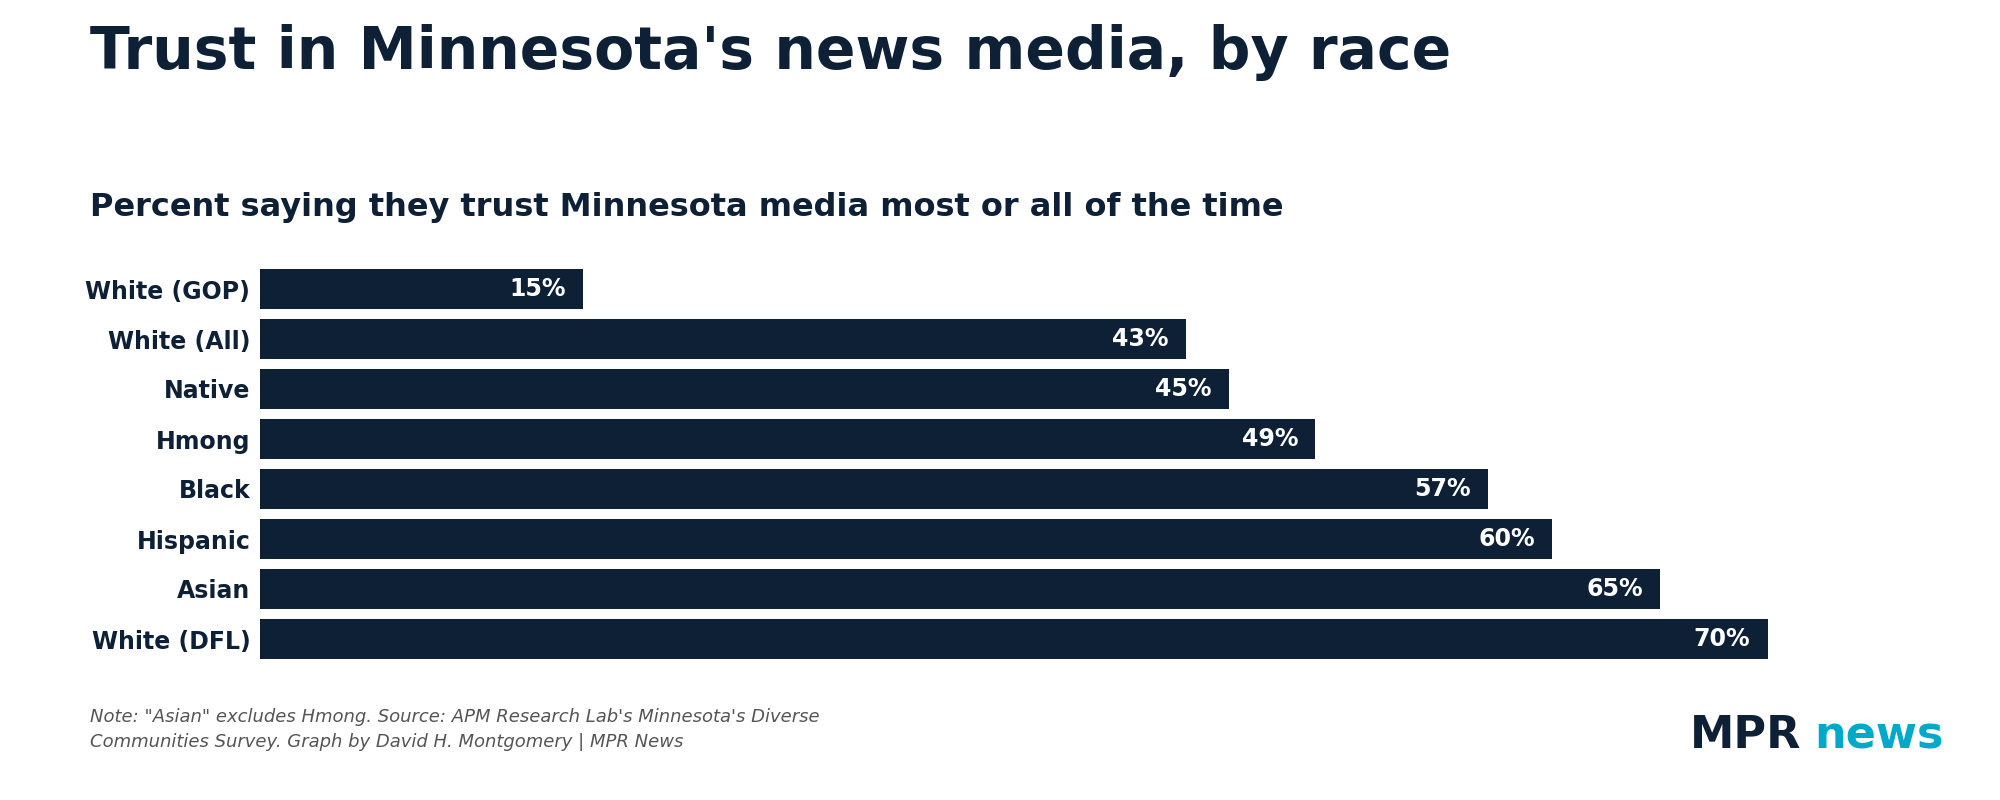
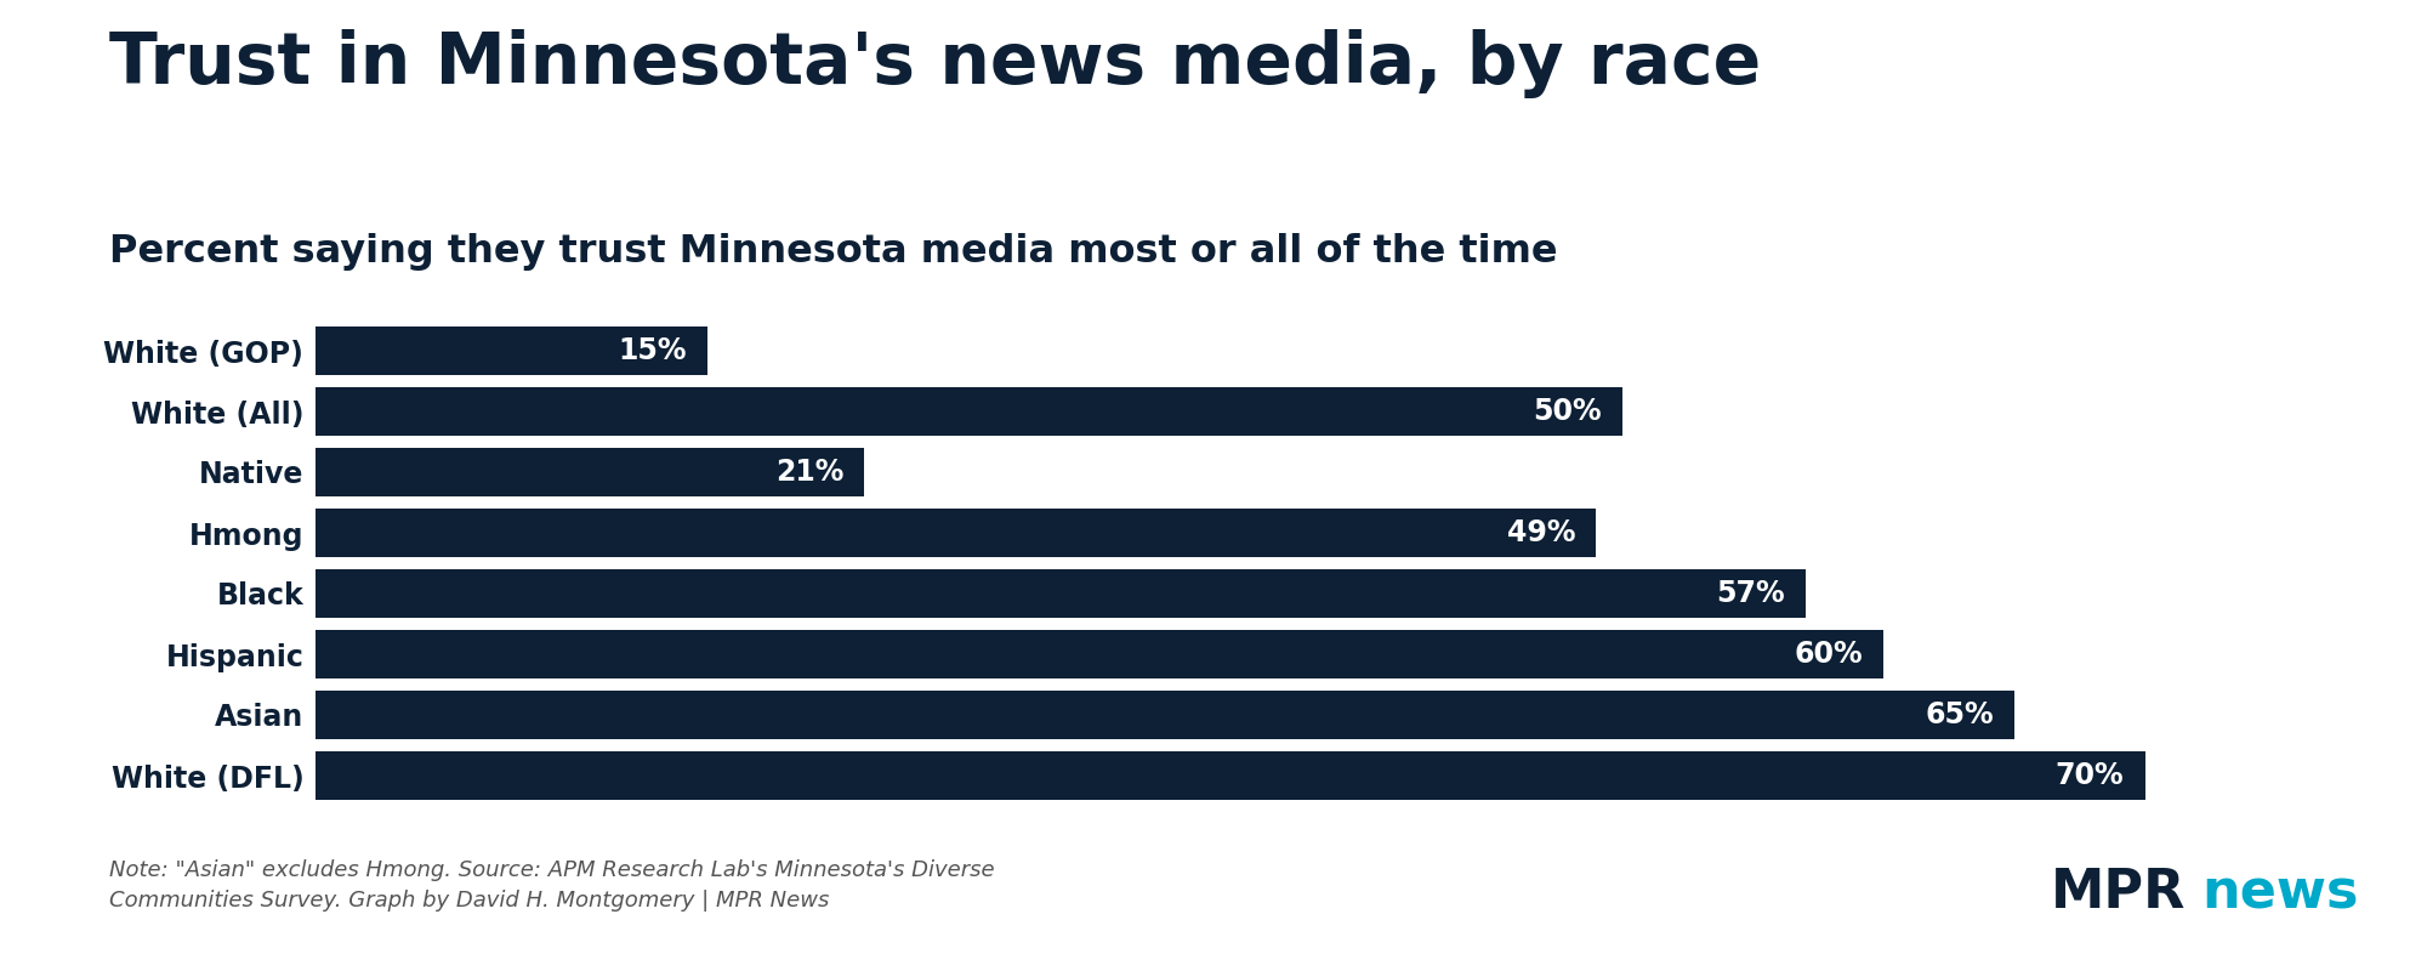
White (All): 43% -> 50%
Native: 45% -> 21%
